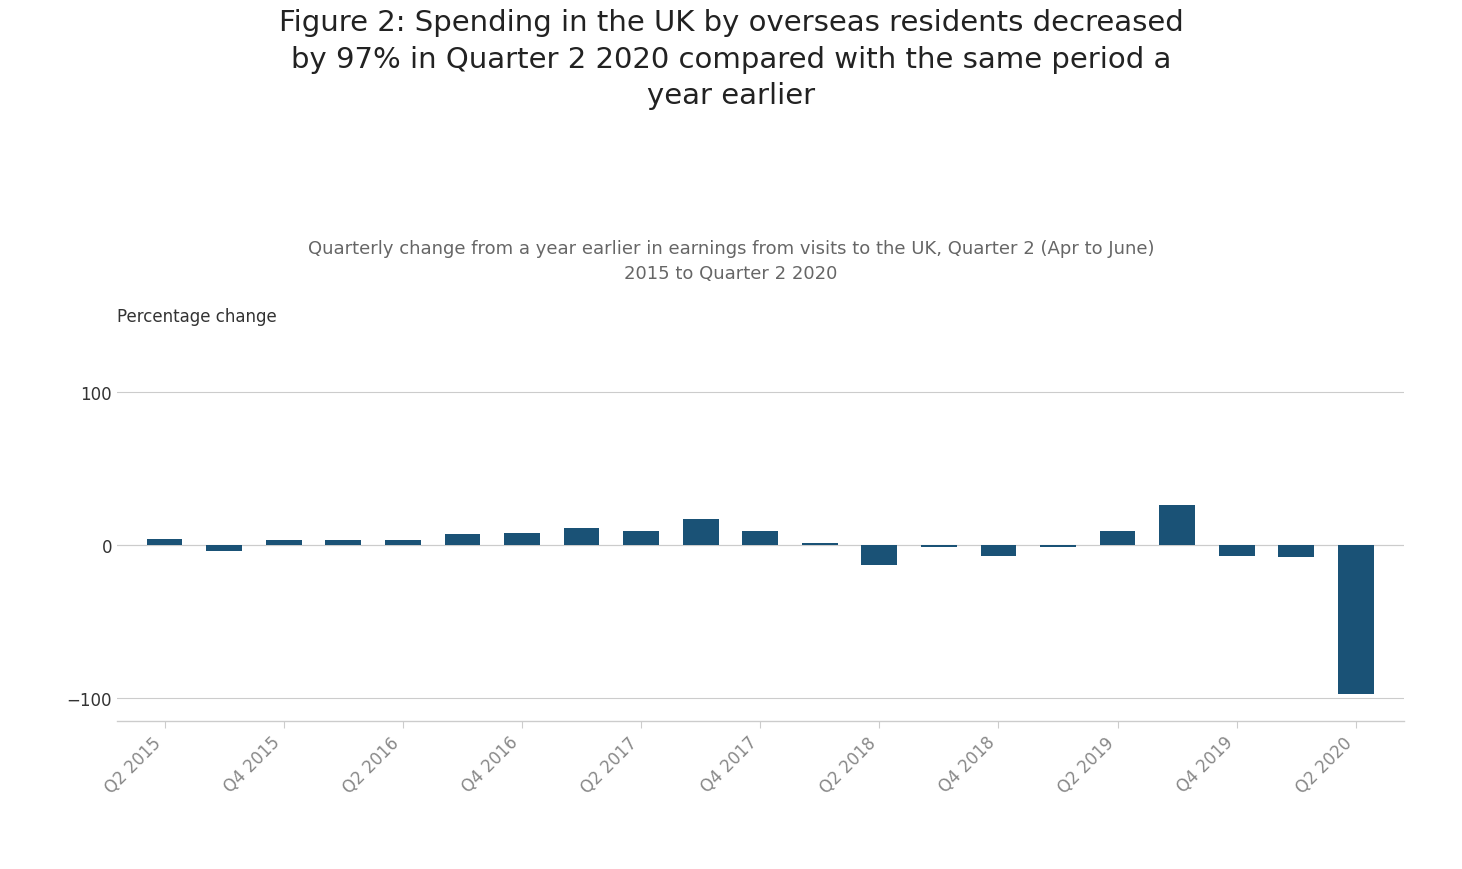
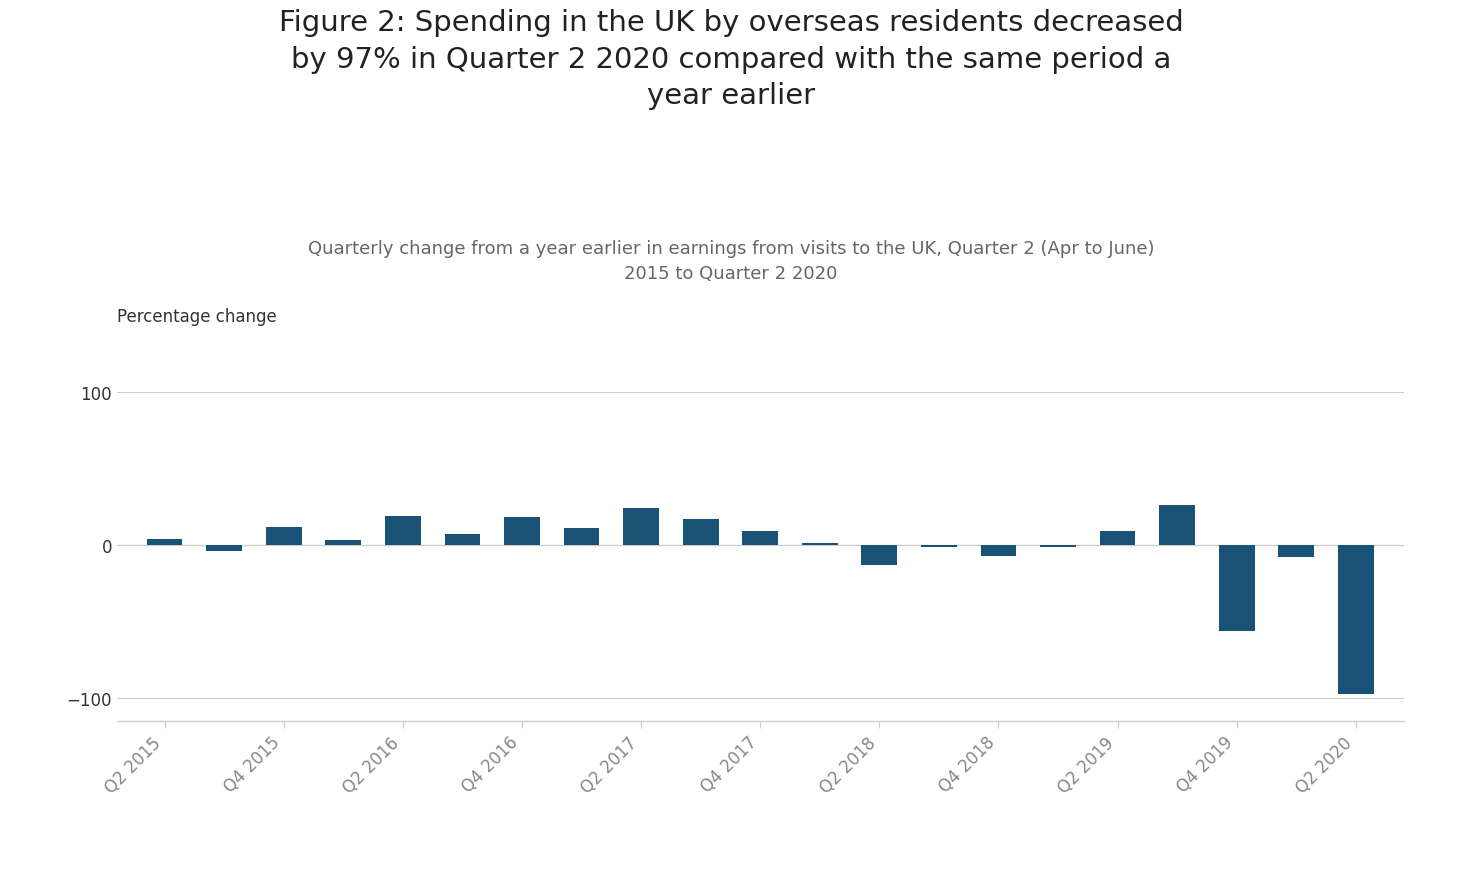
Q4 2015: 3 -> 12
Q2 2016: 3 -> 19
Q4 2016: 8 -> 18
Q2 2017: 9 -> 24
Q4 2019: -7 -> -56
